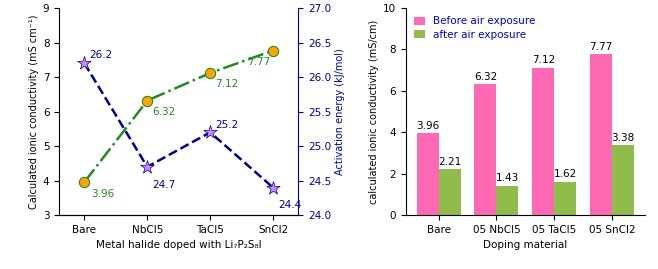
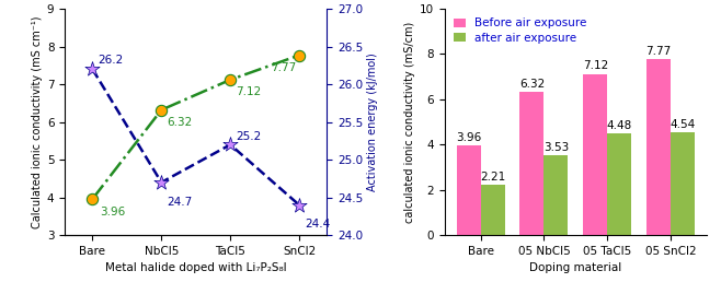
after air exposure/05 NbCl5: 1.43 -> 3.53
after air exposure/05 TaCl5: 1.62 -> 4.48
after air exposure/05 SnCl2: 3.38 -> 4.54
